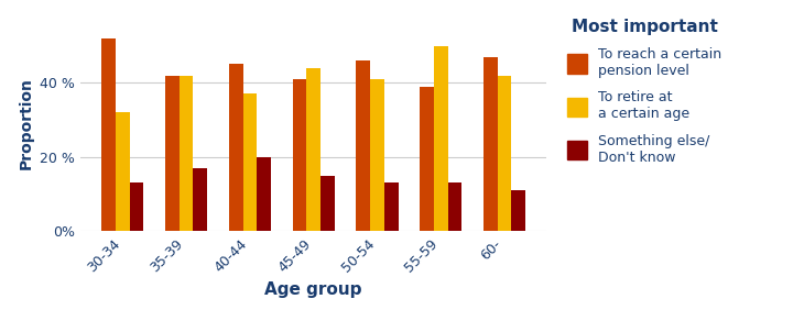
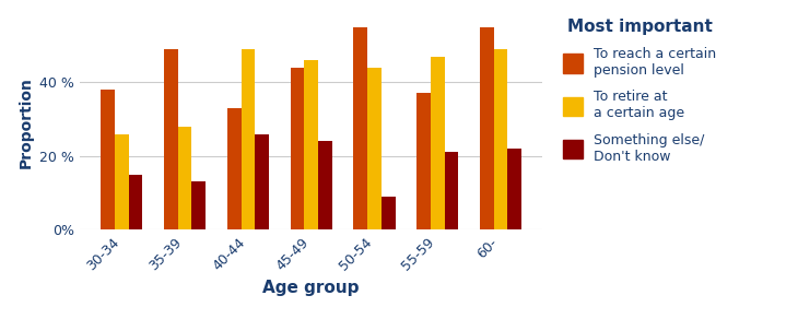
To reach a certain pension level/30-34: 52 % -> 38 %
To retire at a certain age/30-34: 32 % -> 26 %
Something else/ Don't know/30-34: 13 % -> 15 %
To reach a certain pension level/35-39: 42 % -> 49 %
To retire at a certain age/35-39: 42 % -> 28 %
Something else/ Don't know/35-39: 17 % -> 13 %
To reach a certain pension level/40-44: 45 % -> 33 %
To retire at a certain age/40-44: 37 % -> 49 %
Something else/ Don't know/40-44: 20 % -> 26 %
To reach a certain pension level/45-49: 41 % -> 44 %
To retire at a certain age/45-49: 44 % -> 46 %
Something else/ Don't know/45-49: 15 % -> 24 %
To reach a certain pension level/50-54: 46 % -> 55 %
To retire at a certain age/50-54: 41 % -> 44 %
Something else/ Don't know/50-54: 13 % -> 9 %
To reach a certain pension level/55-59: 39 % -> 37 %
To retire at a certain age/55-59: 50 % -> 47 %
Something else/ Don't know/55-59: 13 % -> 21 %
To reach a certain pension level/60-: 47 % -> 55 %
To retire at a certain age/60-: 42 % -> 49 %
Something else/ Don't know/60-: 11 % -> 22 %
